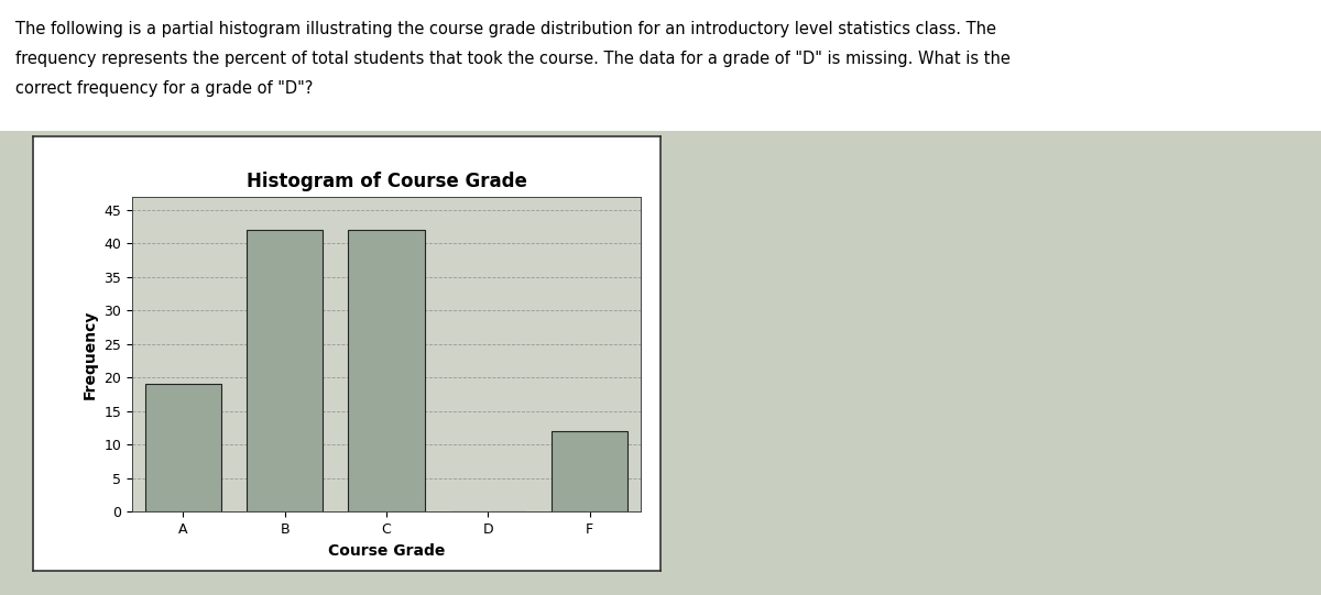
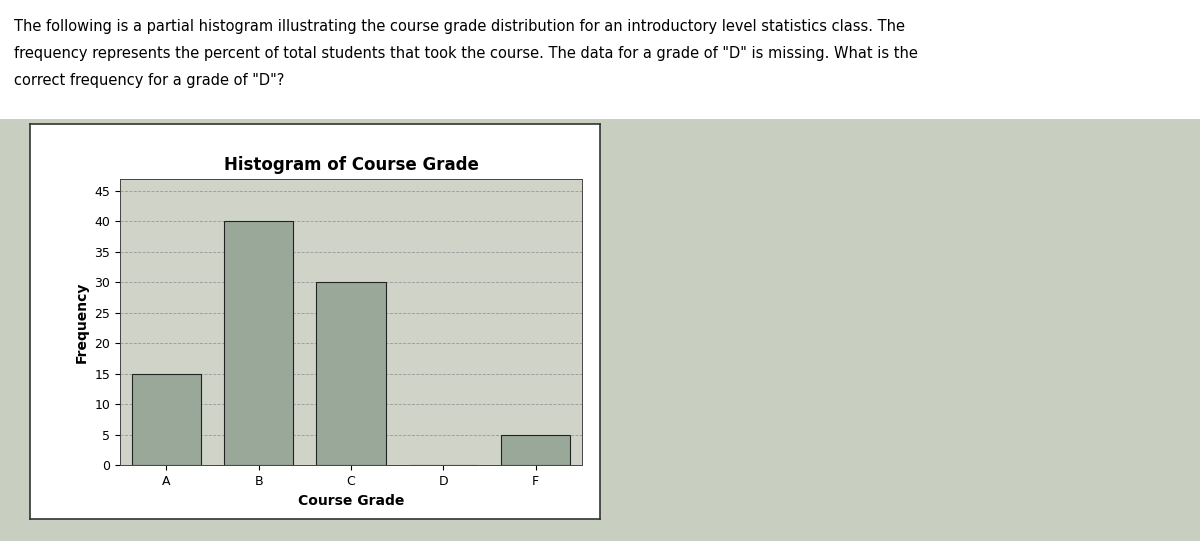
A: 19 -> 15
B: 42 -> 40
C: 42 -> 30
F: 12 -> 5
